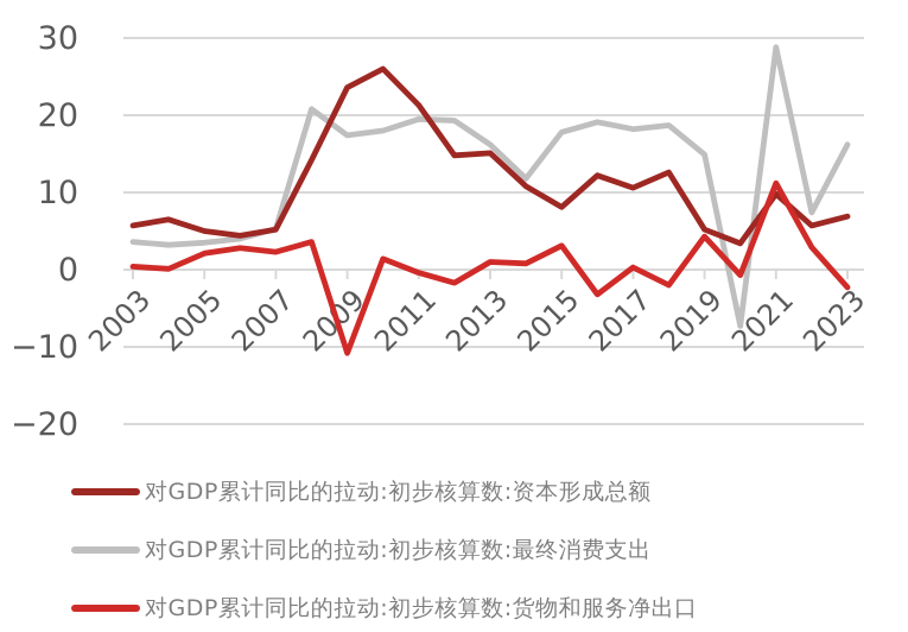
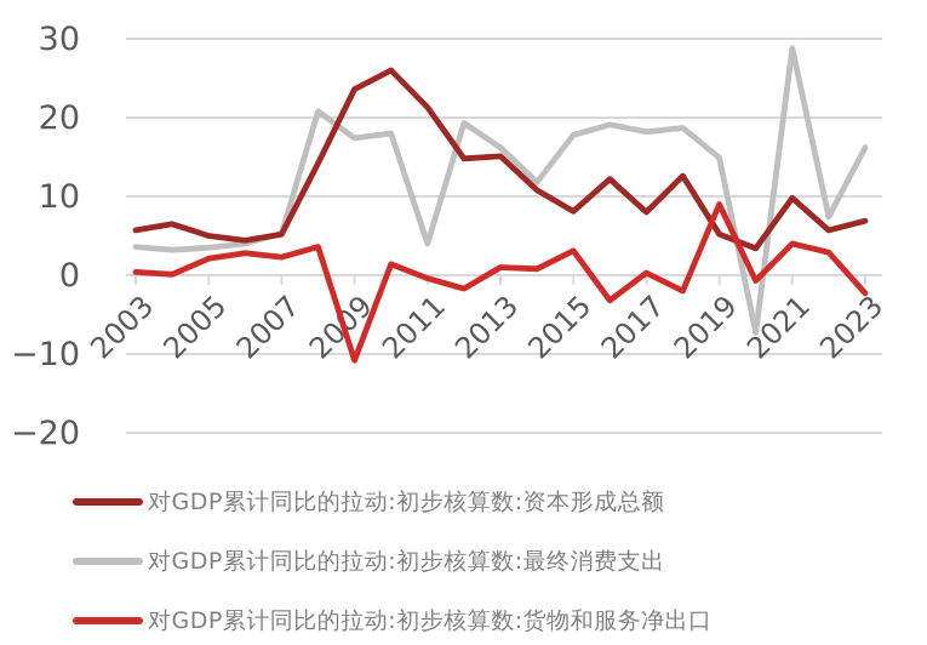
对GDP累计同比的拉动:初步核算数:最终消费支出/2011: 20 -> 4
对GDP累计同比的拉动:初步核算数:资本形成总额/2017: 11 -> 8
对GDP累计同比的拉动:初步核算数:货物和服务净出口/2019: 4 -> 9
对GDP累计同比的拉动:初步核算数:货物和服务净出口/2021: 11 -> 4
